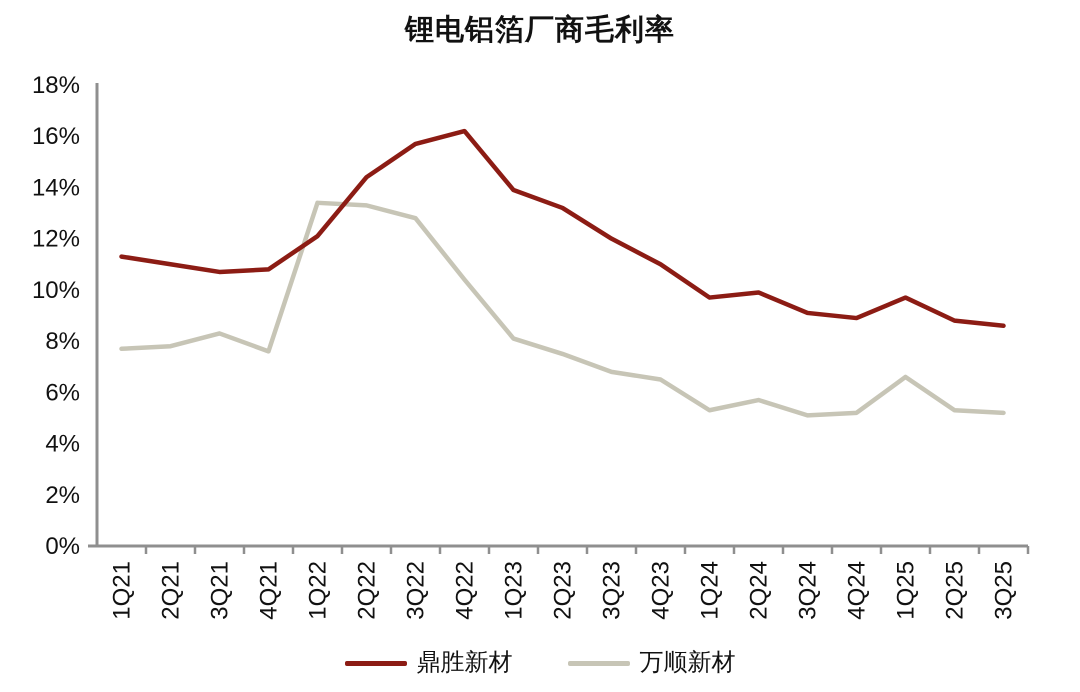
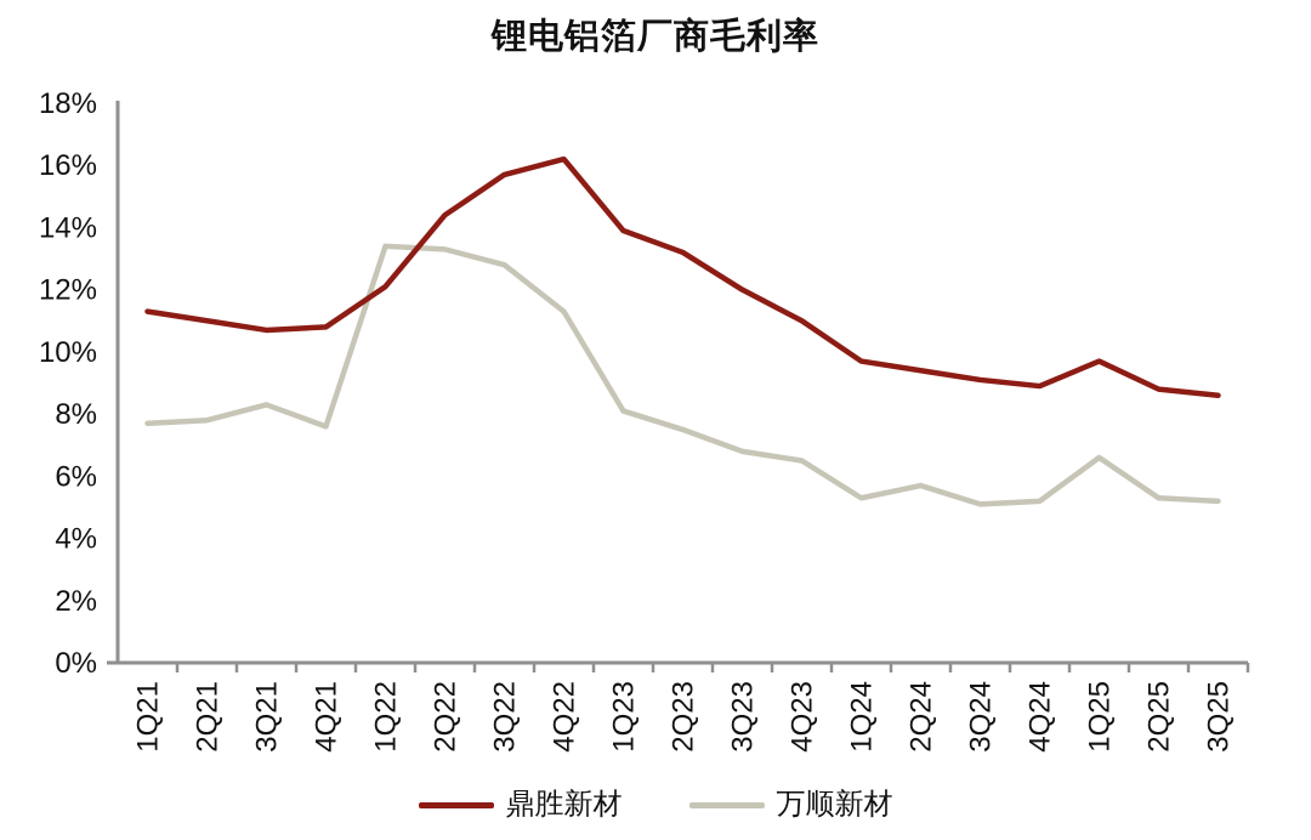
万顺新材/4Q22: 10.4% -> 11.3%
鼎胜新材/2Q24: 9.9% -> 9.4%
